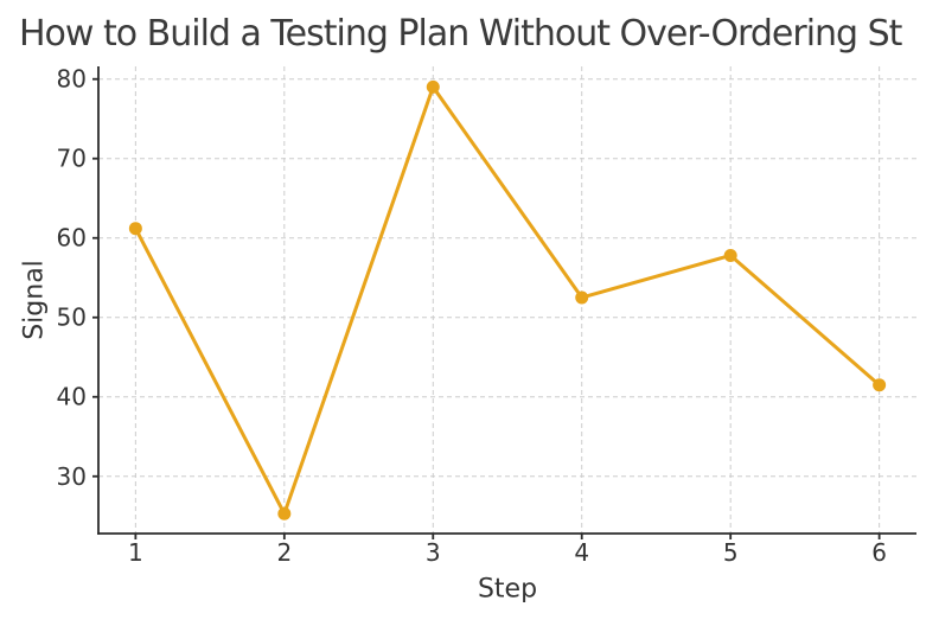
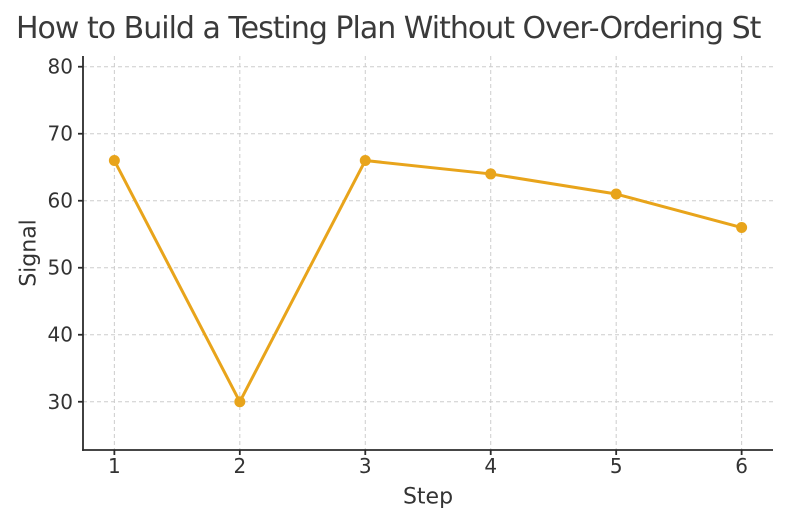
1: 61 -> 66
2: 25 -> 30
3: 79 -> 66
4: 52 -> 64
5: 58 -> 61
6: 42 -> 56
